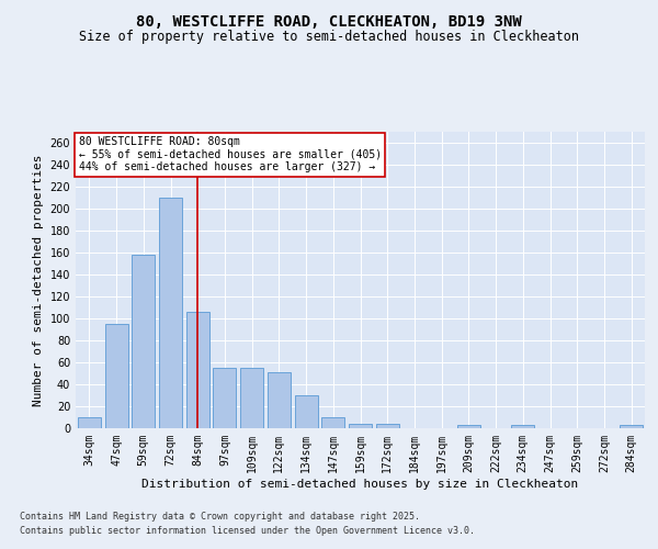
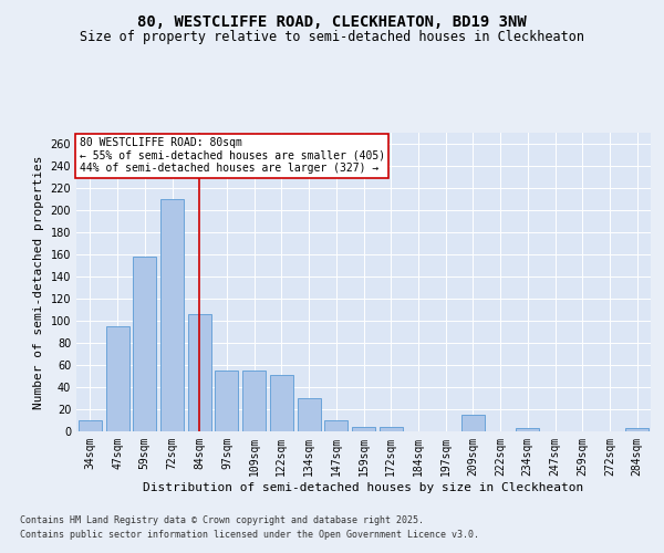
209sqm: 3 -> 15
